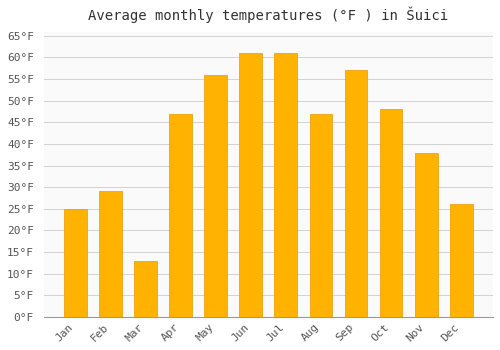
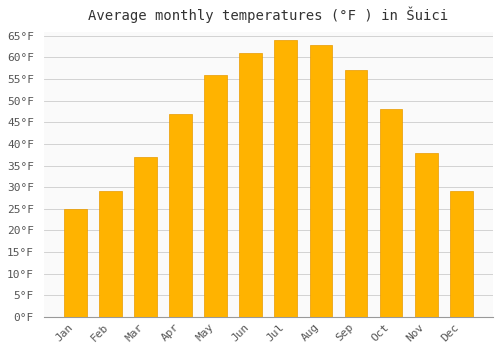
Mar: 13°F -> 37°F
Jul: 61°F -> 64°F
Aug: 47°F -> 63°F
Dec: 26°F -> 29°F
